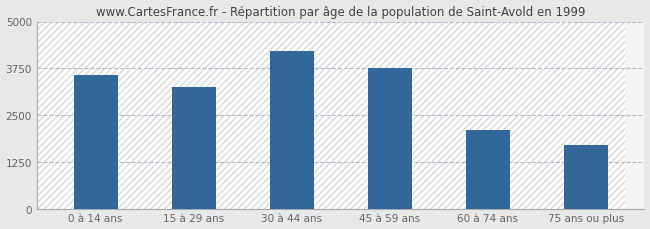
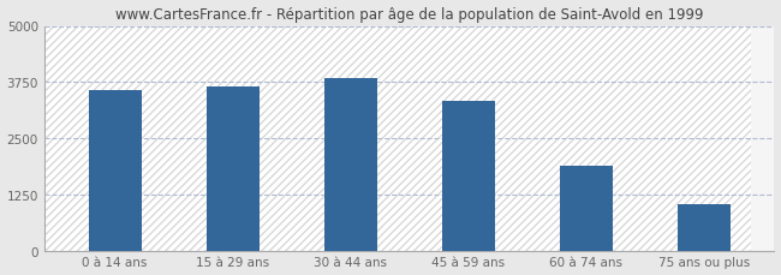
15 à 29 ans: 3250 -> 3640
30 à 44 ans: 4200 -> 3840
45 à 59 ans: 3750 -> 3320
60 à 74 ans: 2100 -> 1880
75 ans ou plus: 1700 -> 1040
